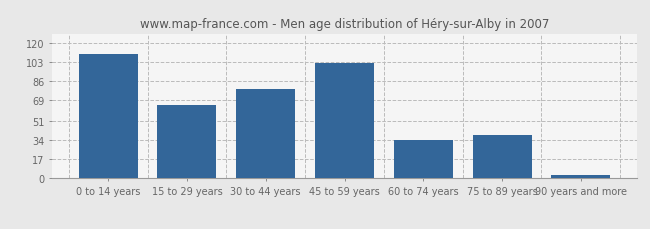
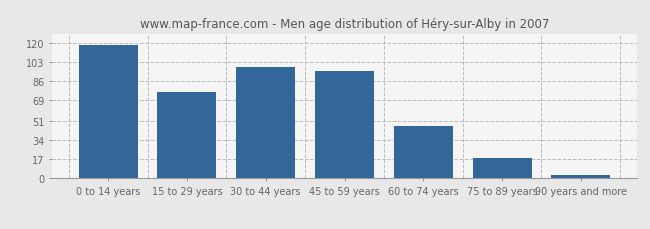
0 to 14 years: 110 -> 118
15 to 29 years: 65 -> 76
30 to 44 years: 79 -> 98
45 to 59 years: 102 -> 95
60 to 74 years: 34 -> 46
75 to 89 years: 38 -> 18
